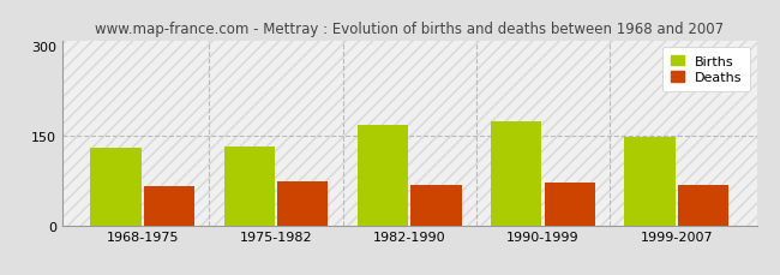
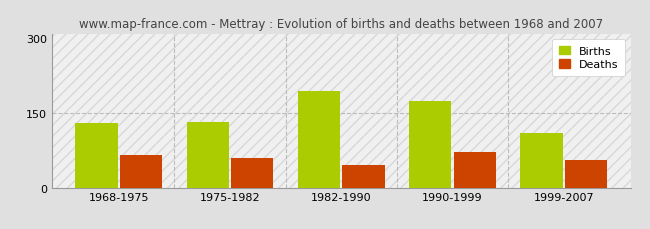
Deaths/1975-1982: 73 -> 60
Births/1982-1990: 168 -> 195
Deaths/1982-1990: 68 -> 45
Births/1999-2007: 148 -> 110
Deaths/1999-2007: 68 -> 55
